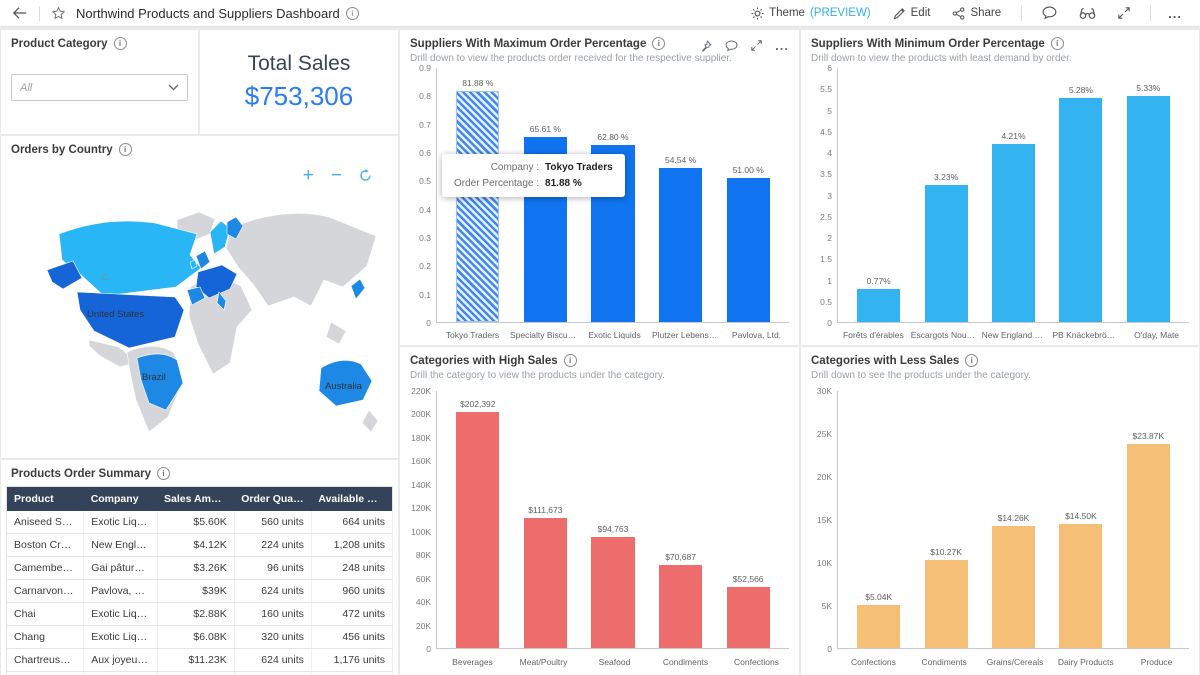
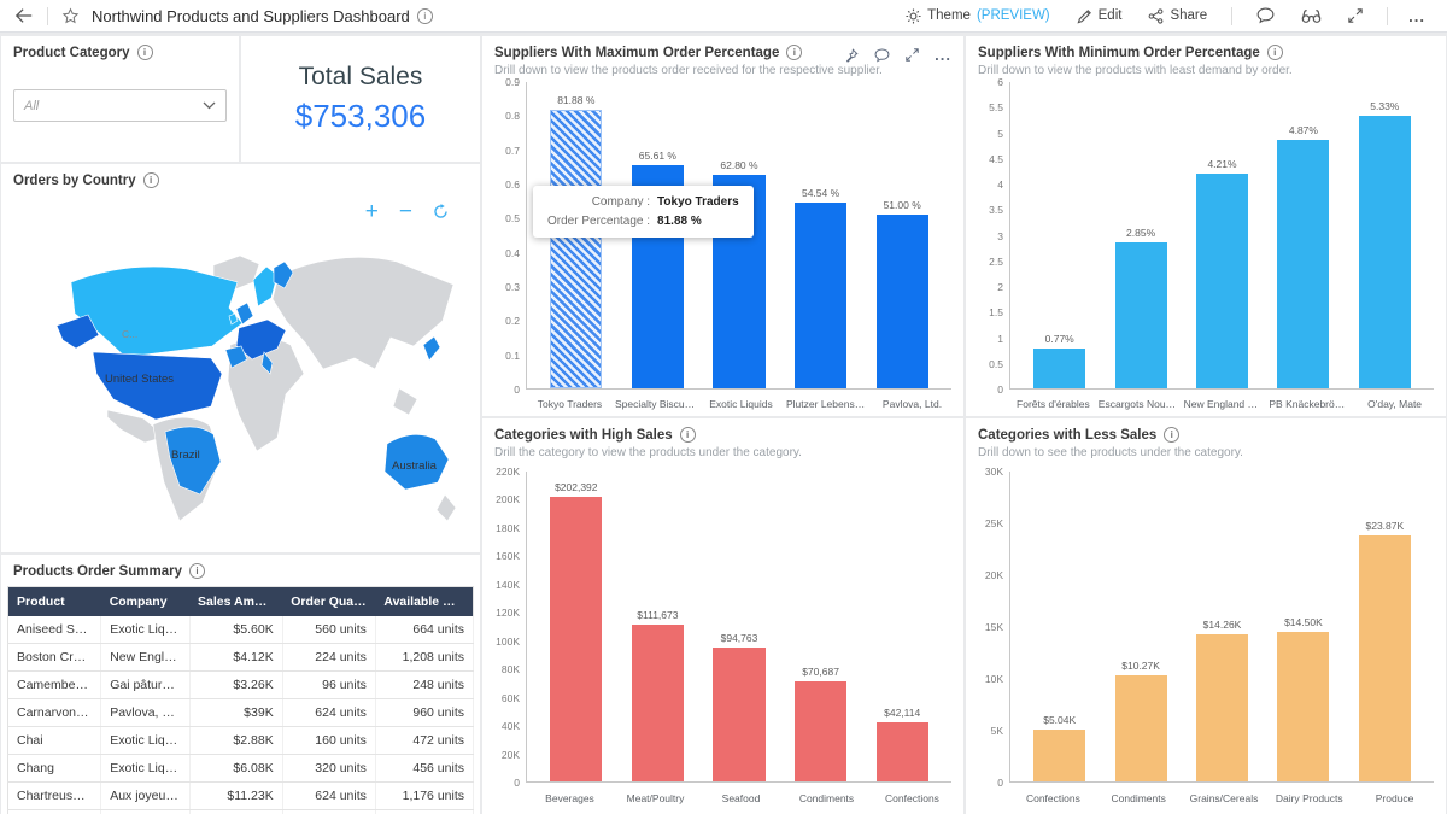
Suppliers With Minimum Order Percentage/Escargots Nouveaux: 3.23% -> 2.85%
Suppliers With Minimum Order Percentage/PB Knäckebröd AB: 5.28% -> 4.87%
Categories with High Sales/Confections: $52,566 -> $42,114
